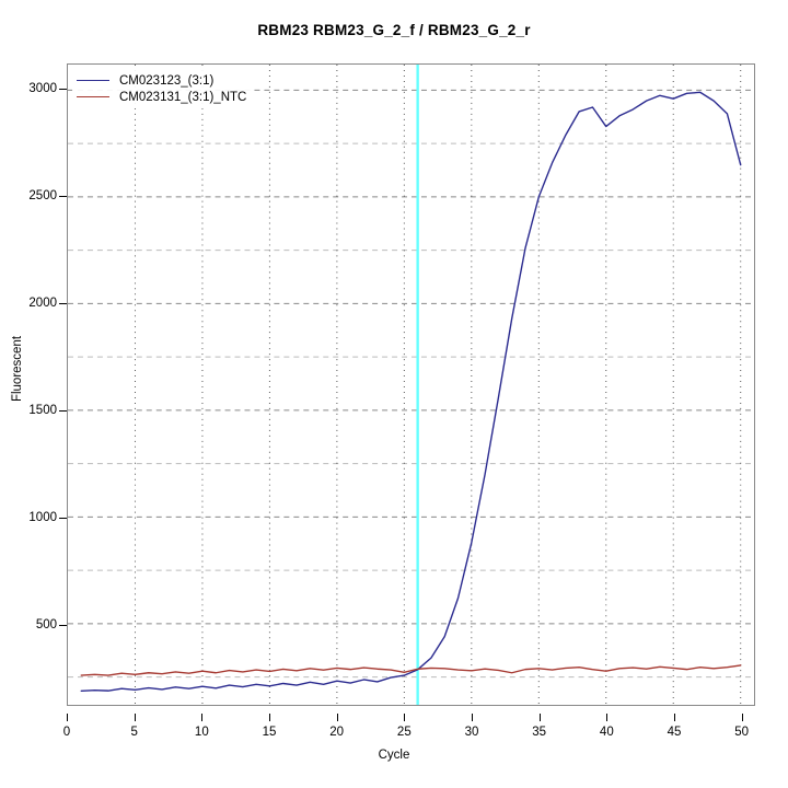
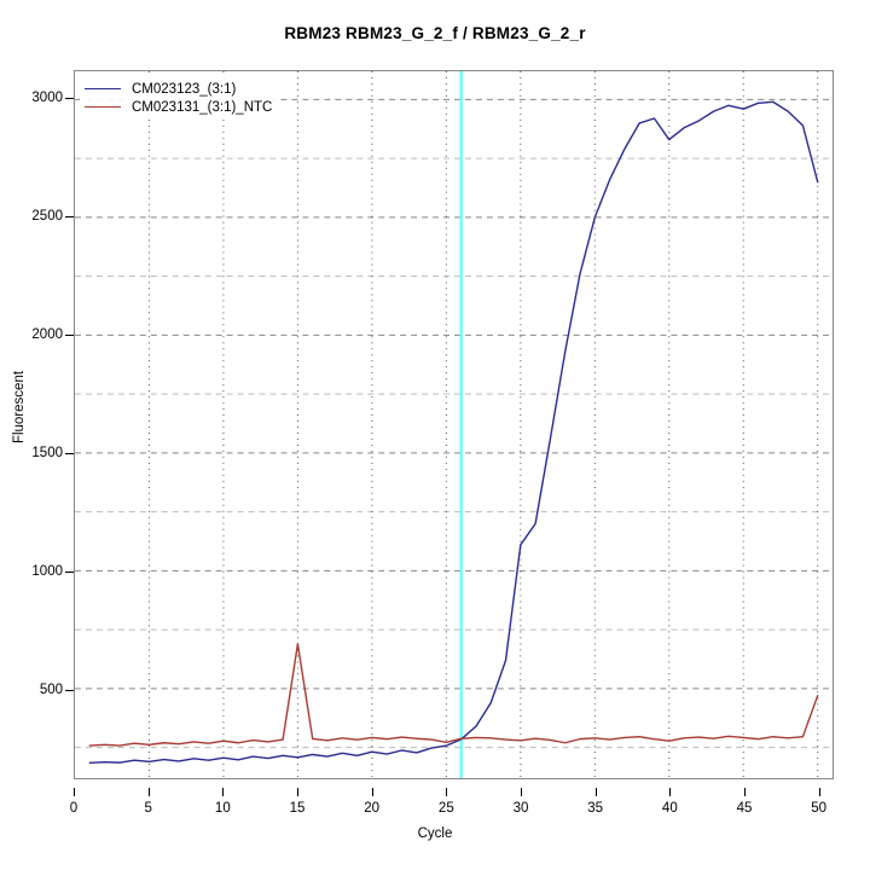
CM023131_(3:1)_NTC/15: 280 -> 690
CM023123_(3:1)/30: 880 -> 1110
CM023131_(3:1)_NTC/50: 300 -> 470
